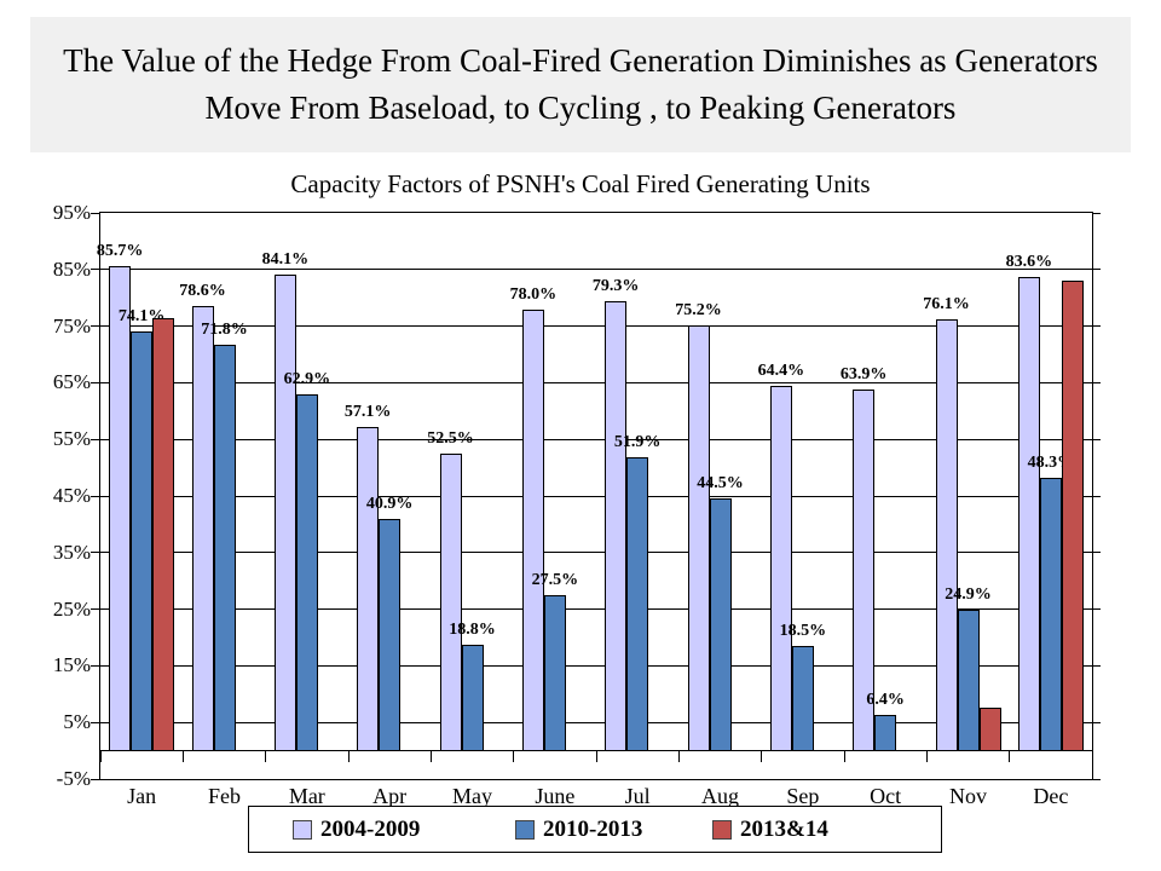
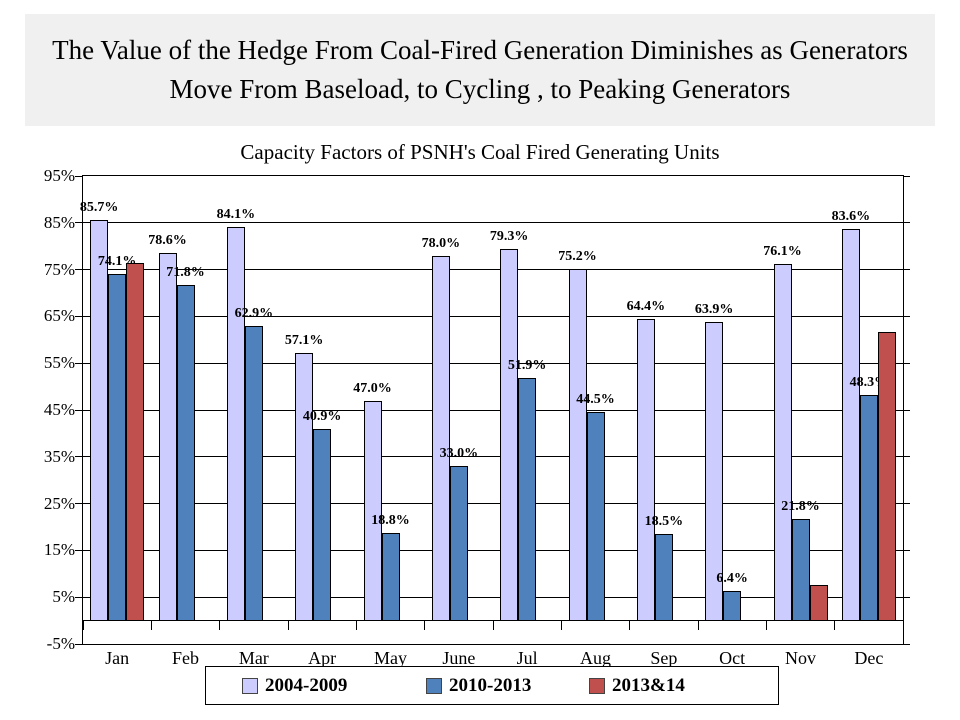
2004-2009/May: 52.5% -> 47.0%
2010-2013/June: 27.5% -> 33.0%
2010-2013/Nov: 24.9% -> 21.8%
2013&14/Dec: 83% -> 62%
